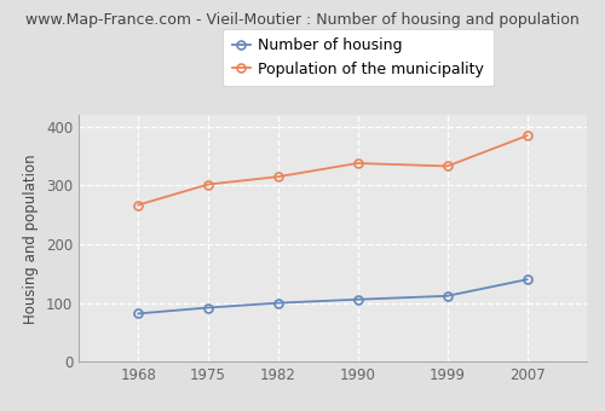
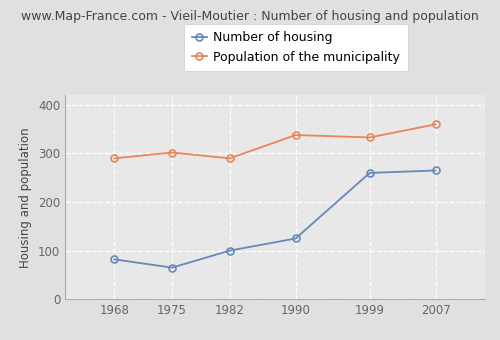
Population of the municipality/1968: 267 -> 290
Number of housing/1975: 92 -> 65
Population of the municipality/1982: 315 -> 290
Number of housing/1990: 106 -> 125
Number of housing/1999: 112 -> 260
Number of housing/2007: 140 -> 265
Population of the municipality/2007: 385 -> 360
